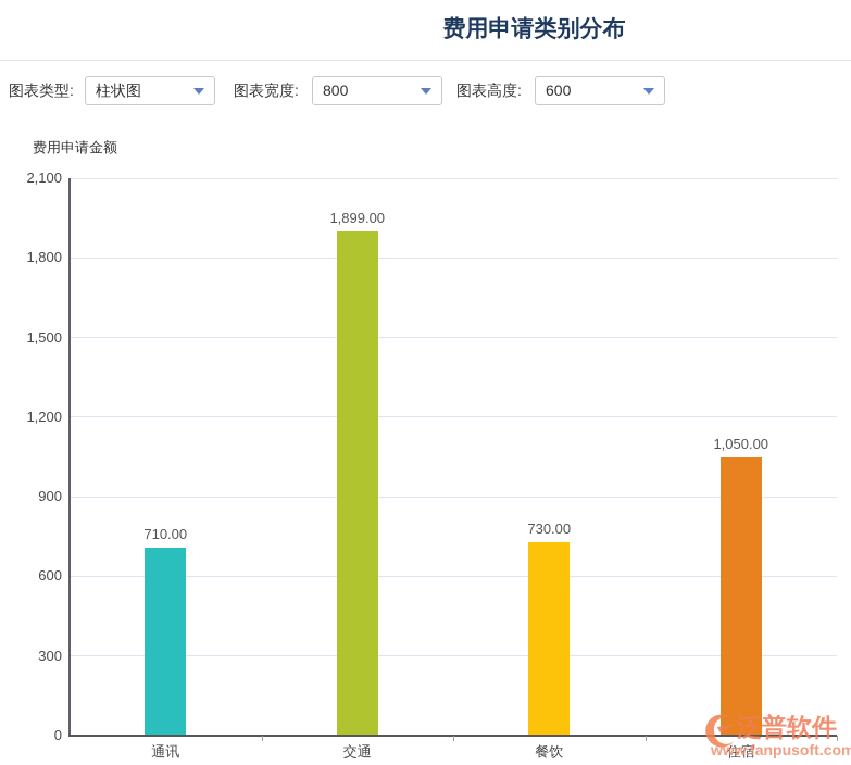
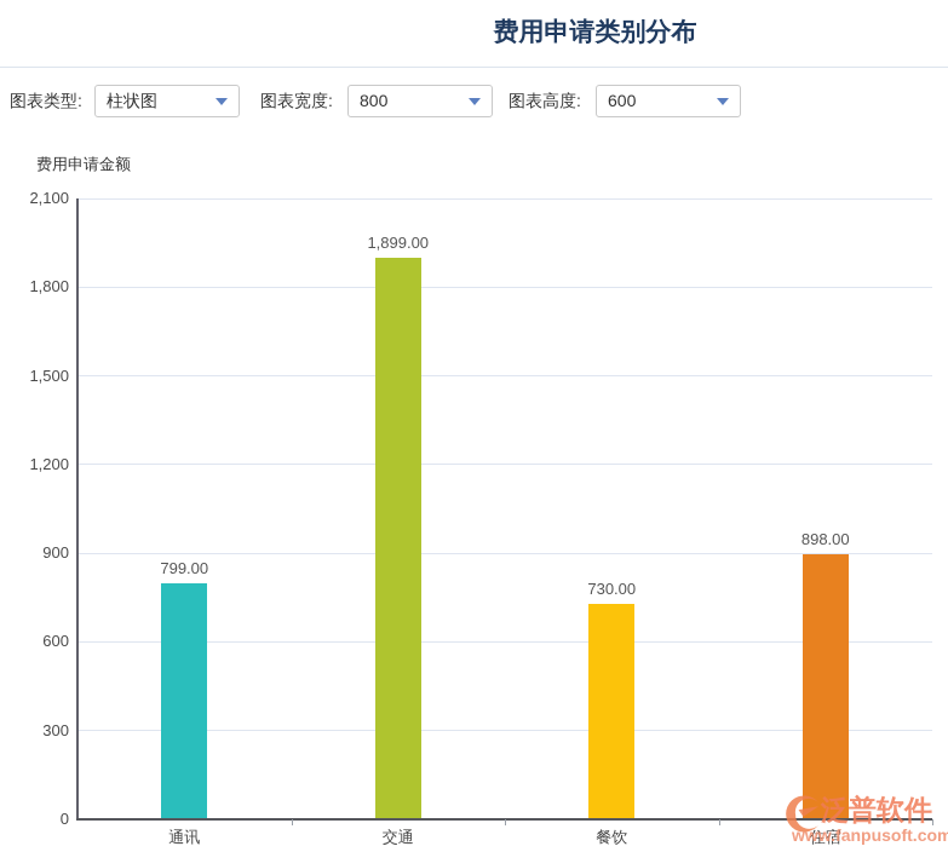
通讯: 710.00 -> 799.00
住宿: 1,050.00 -> 898.00
